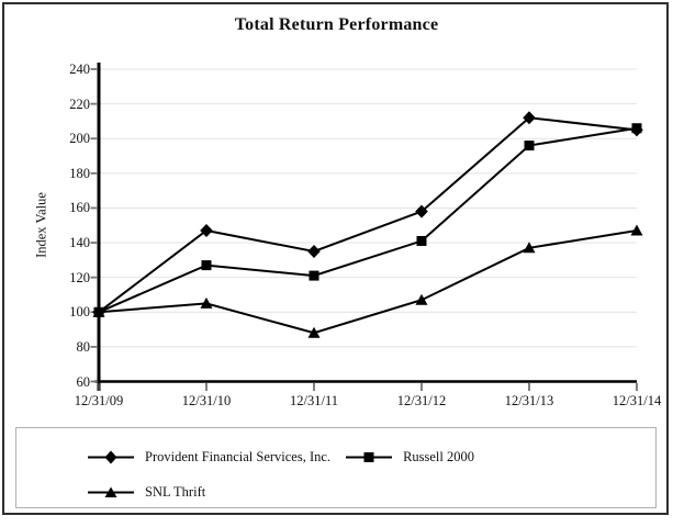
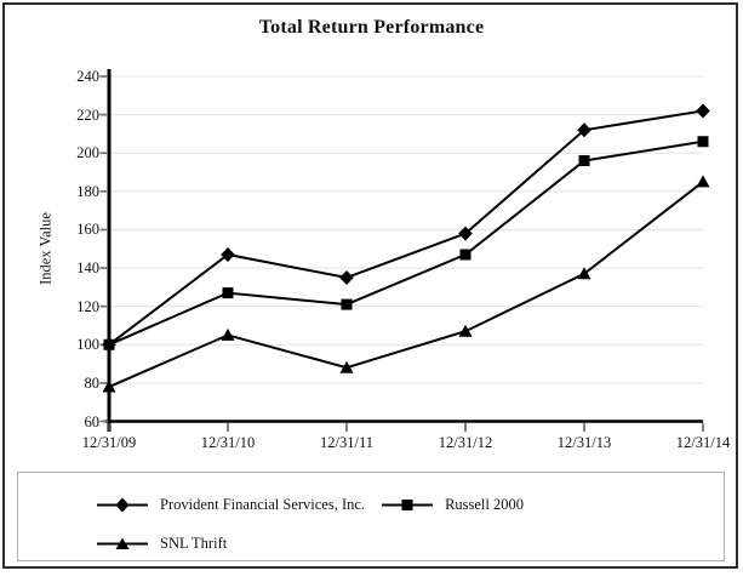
SNL Thrift/12/31/09: 100 -> 78
Russell 2000/12/31/12: 141 -> 147
Provident Financial Services, Inc./12/31/14: 205 -> 222
SNL Thrift/12/31/14: 147 -> 185
